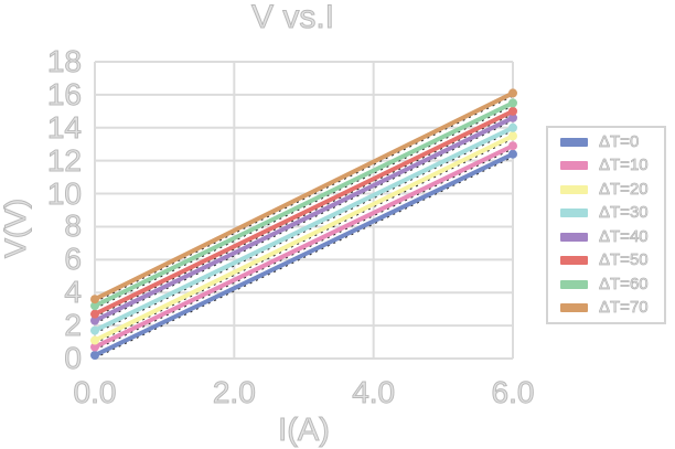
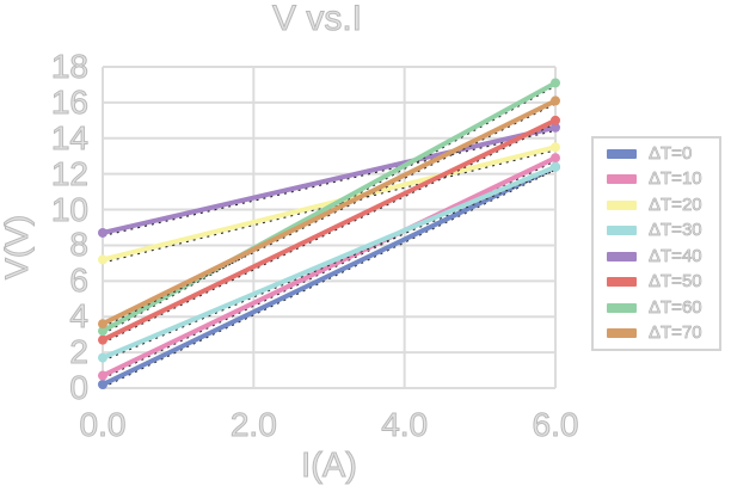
ΔT=20/0: 1.1 -> 7.2
ΔT=40/0: 2.3 -> 8.7
ΔT=30/6: 14.0 -> 12.4
ΔT=60/6: 15.5 -> 17.1
